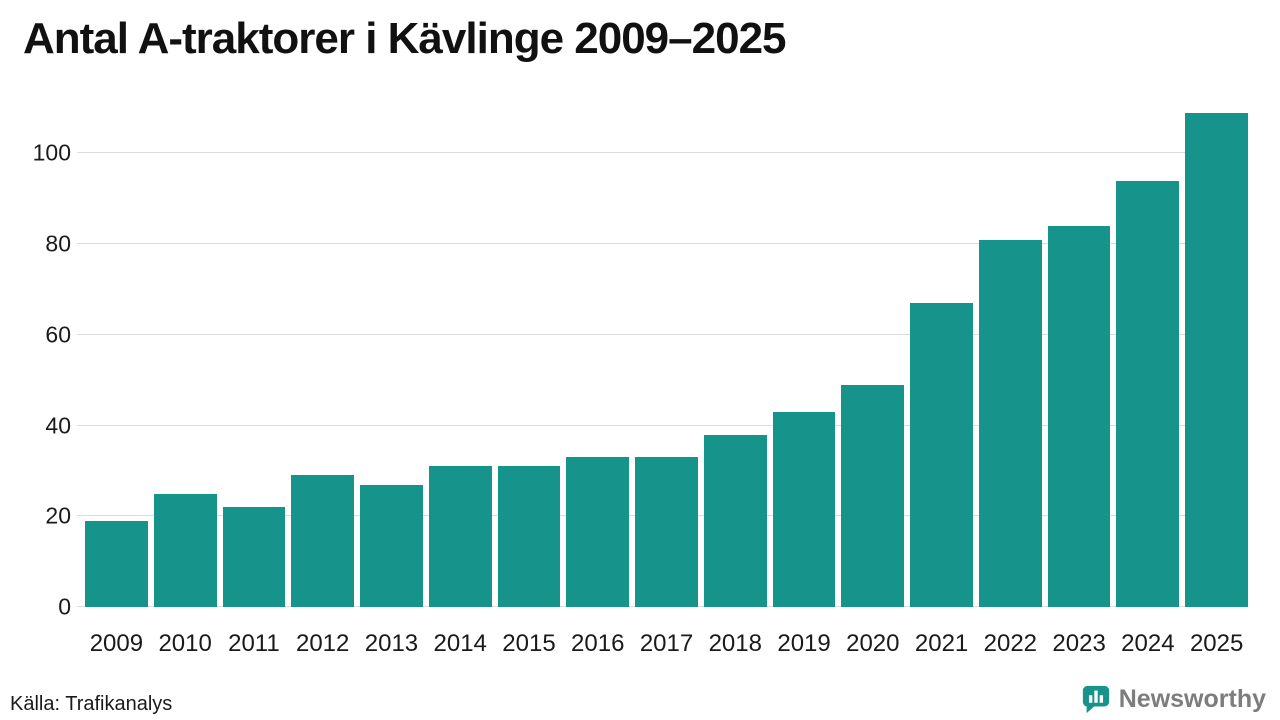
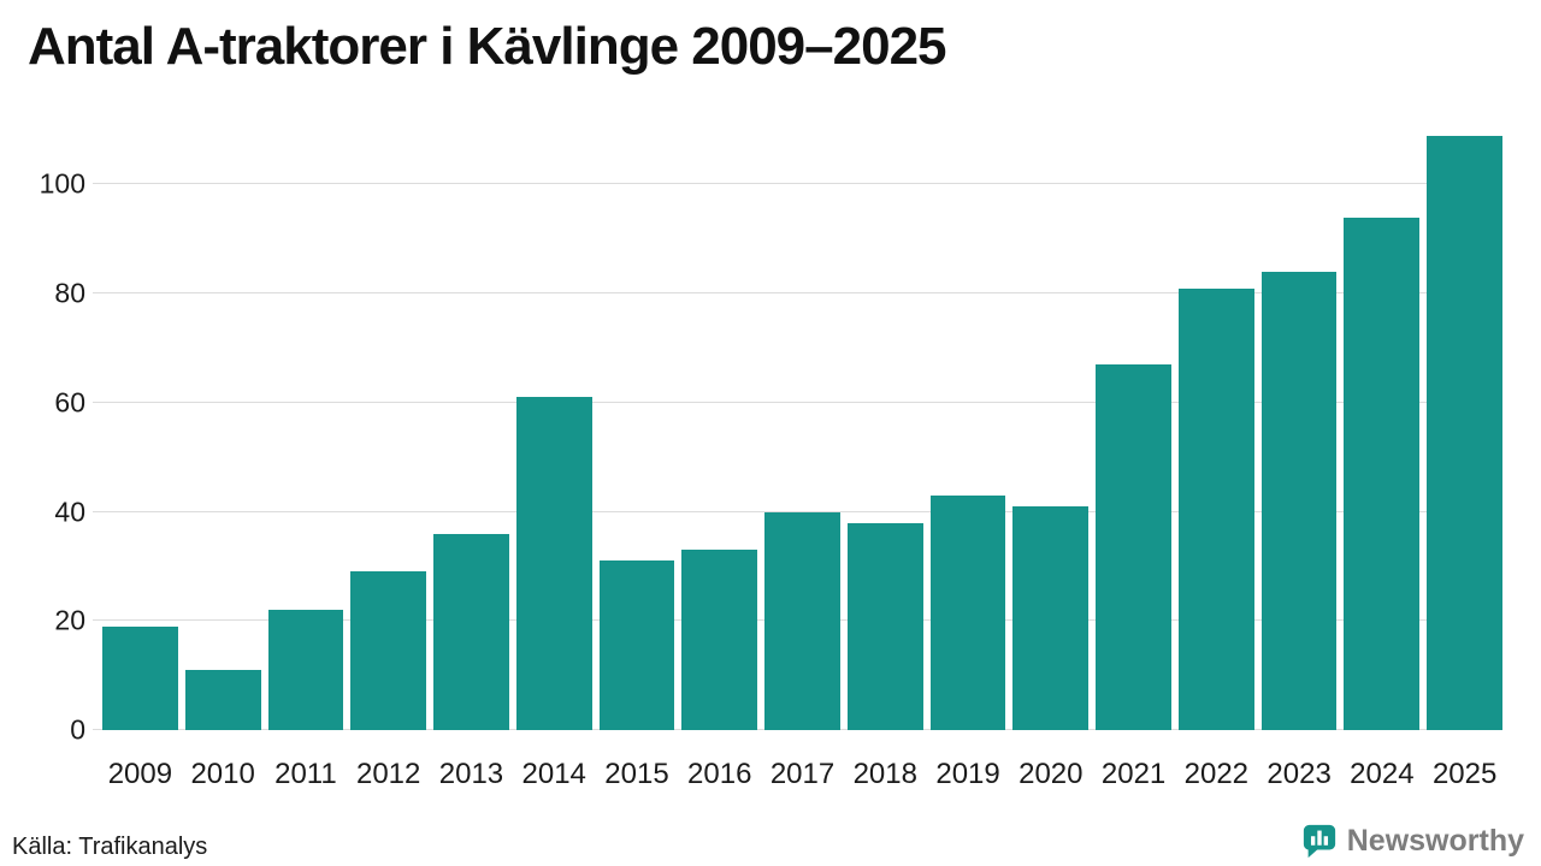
2010: 25 -> 11
2013: 27 -> 36
2014: 31 -> 61
2017: 33 -> 40
2020: 49 -> 41
